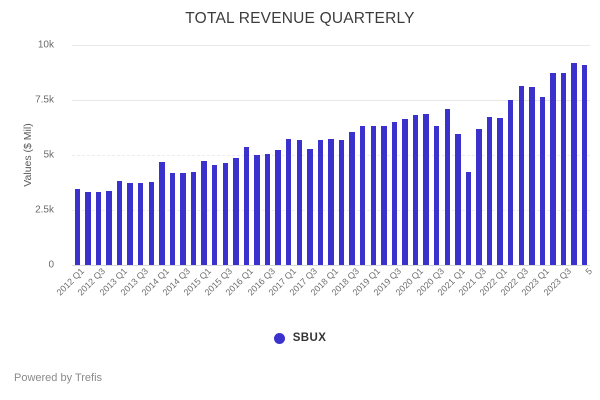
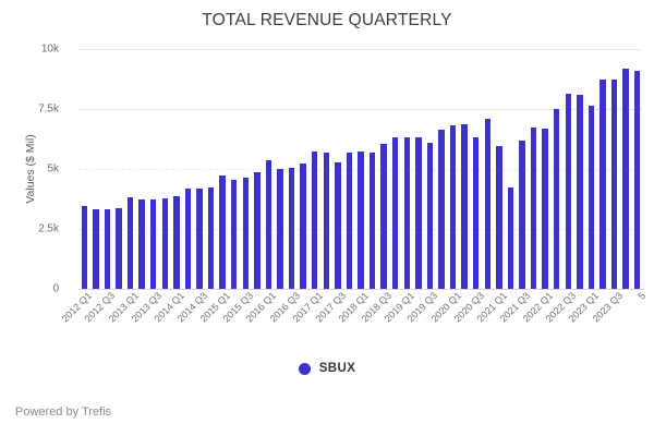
2014 Q1: 4.7k -> 3.9k
2019 Q3: 6.5k -> 6.1k
